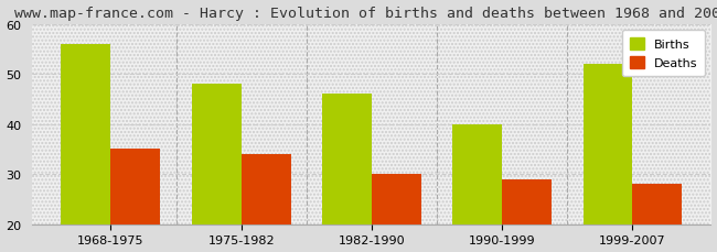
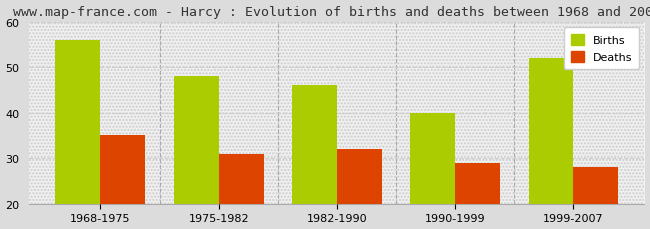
Deaths/1975-1982: 34 -> 31
Deaths/1982-1990: 30 -> 32
